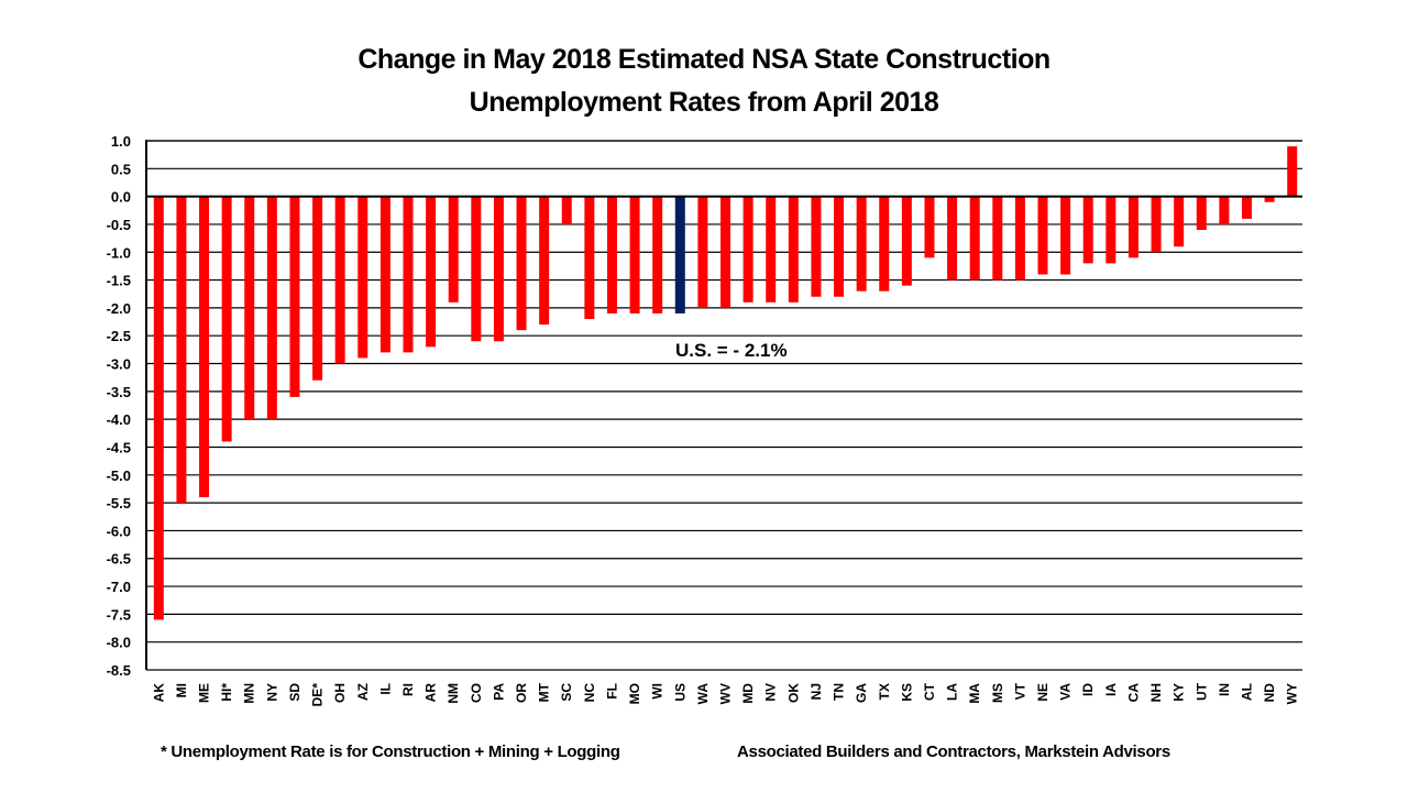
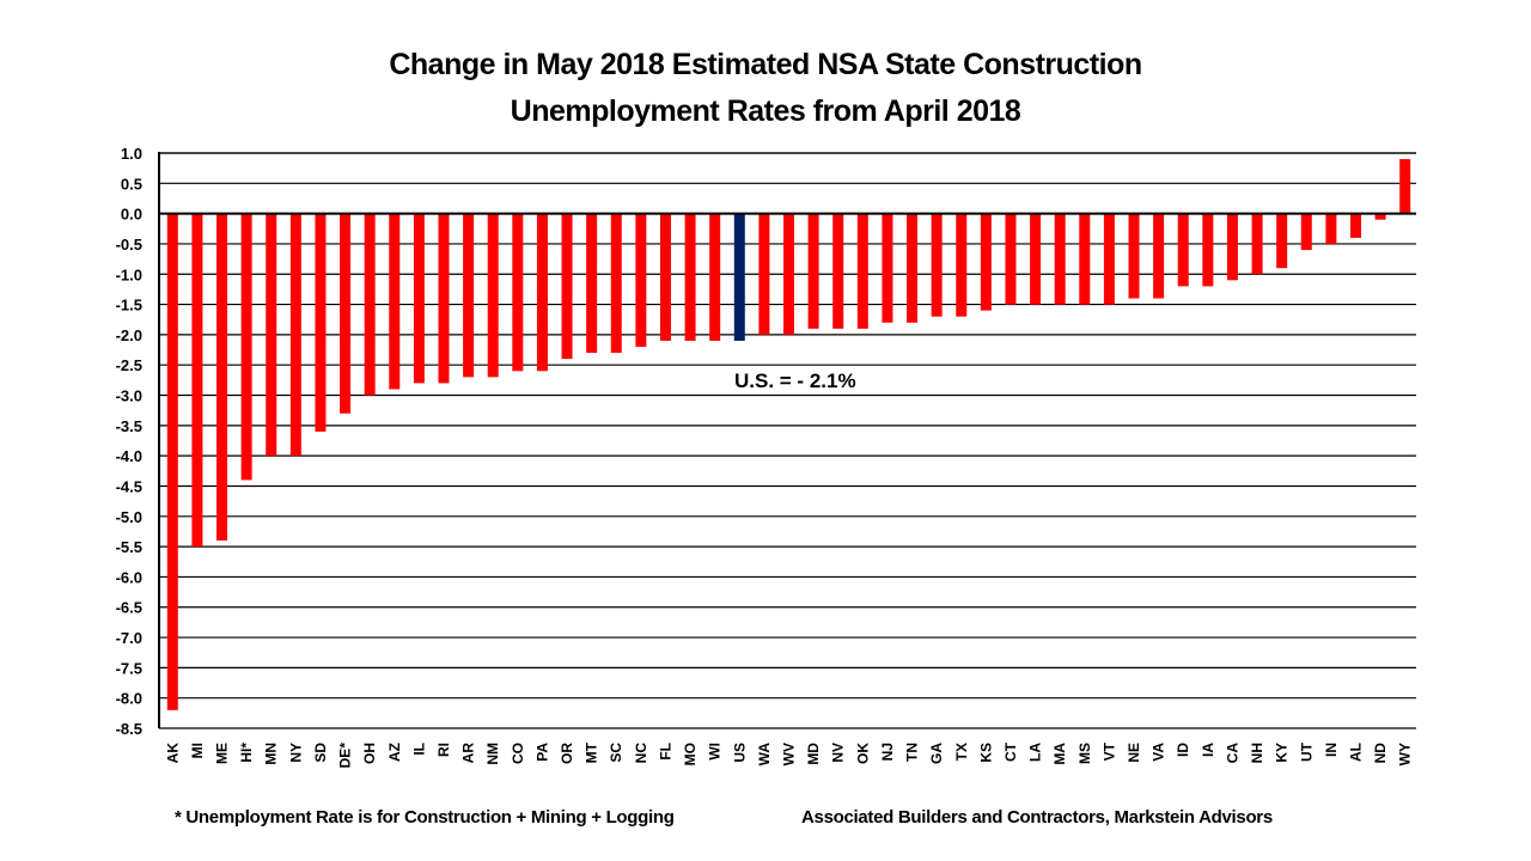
AK: -7.6 -> -8.2
NM: -1.9 -> -2.7
SC: -0.5 -> -2.3
CT: -1.1 -> -1.5
